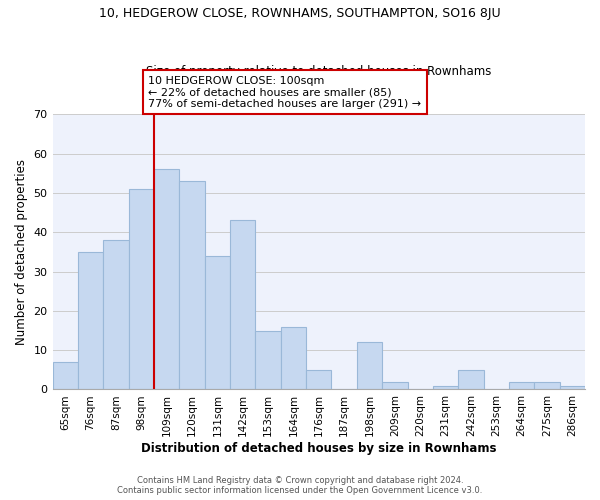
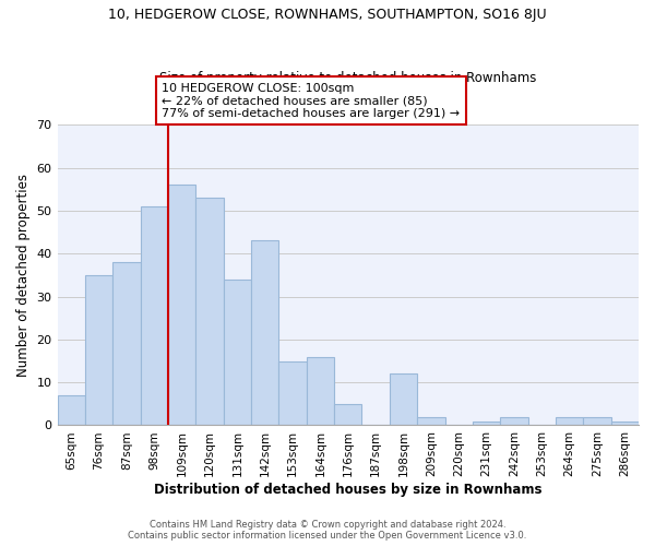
242sqm: 5 -> 2
